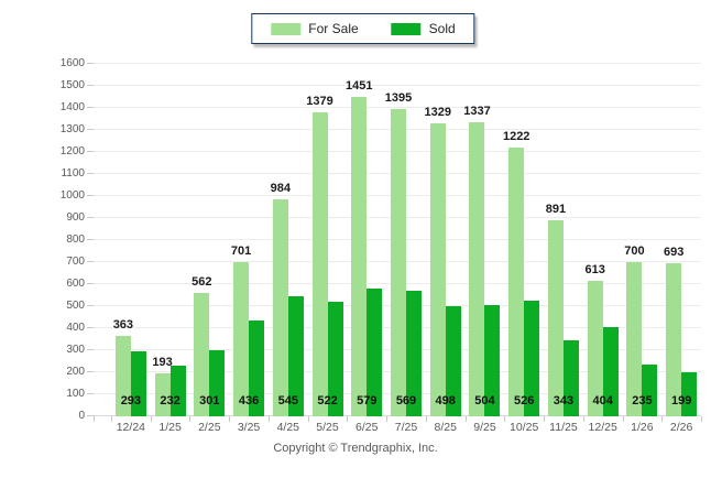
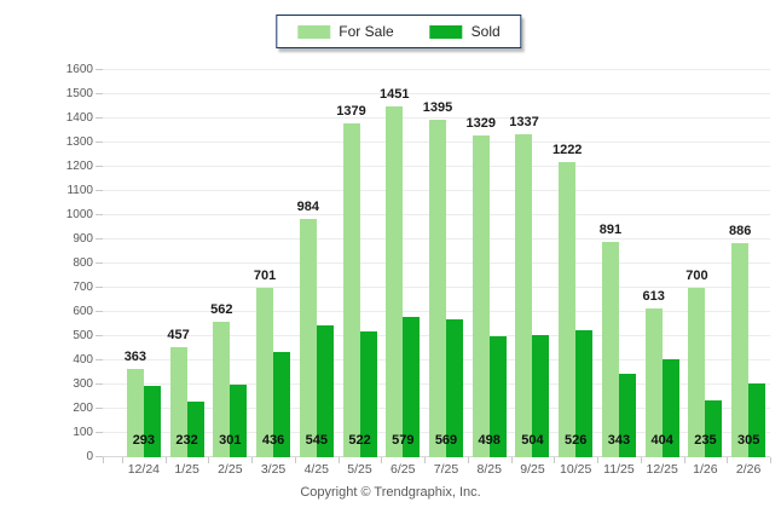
For Sale/1/25: 193 -> 457
For Sale/2/26: 693 -> 886
Sold/2/26: 199 -> 305
